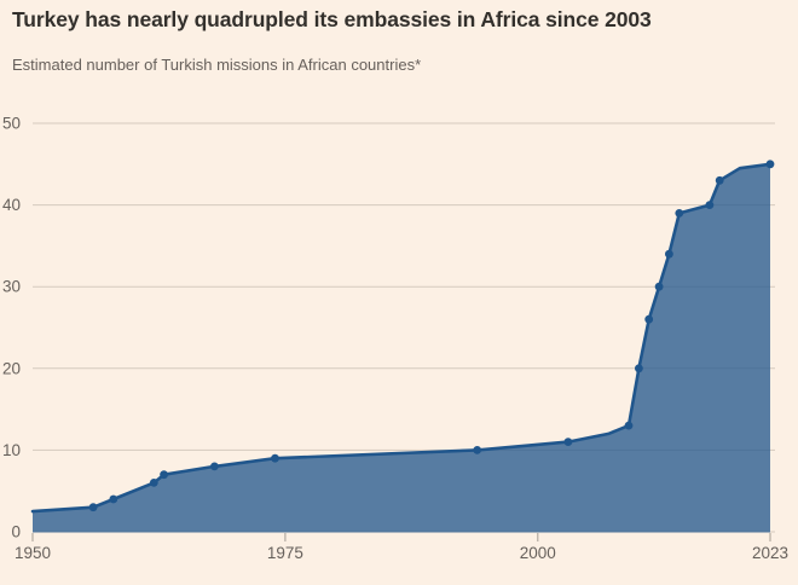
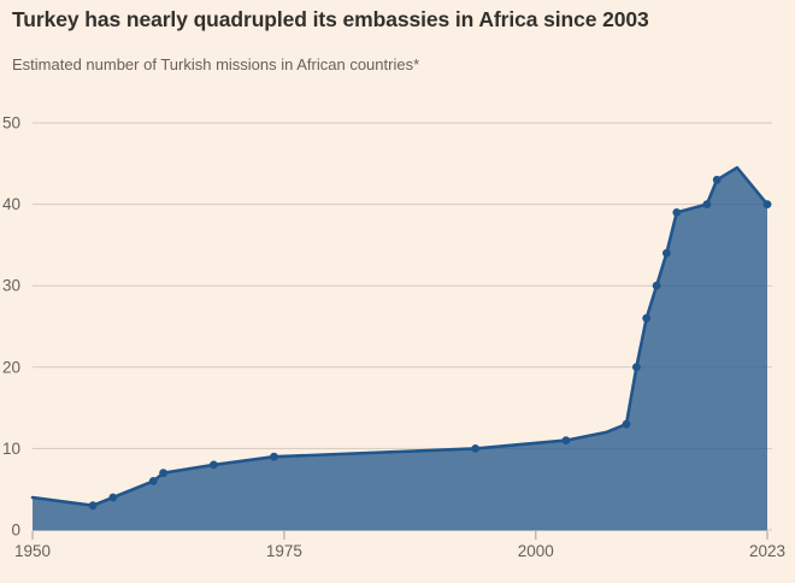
1950: 2 -> 4
2023: 45 -> 40
